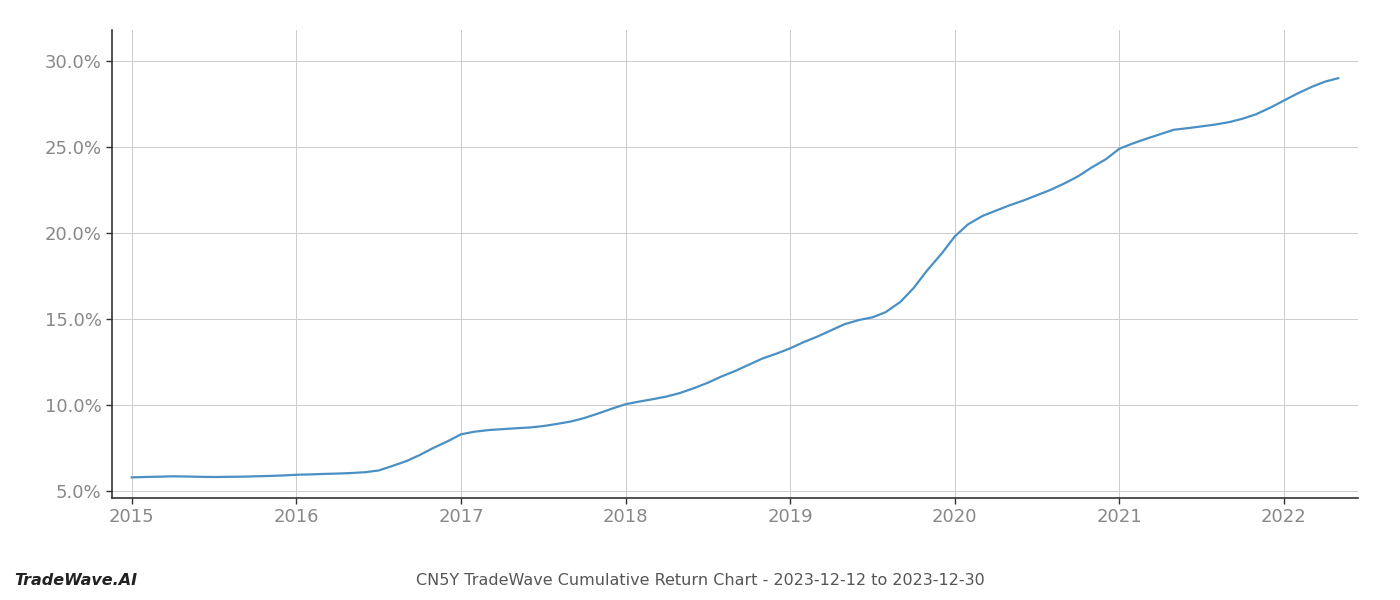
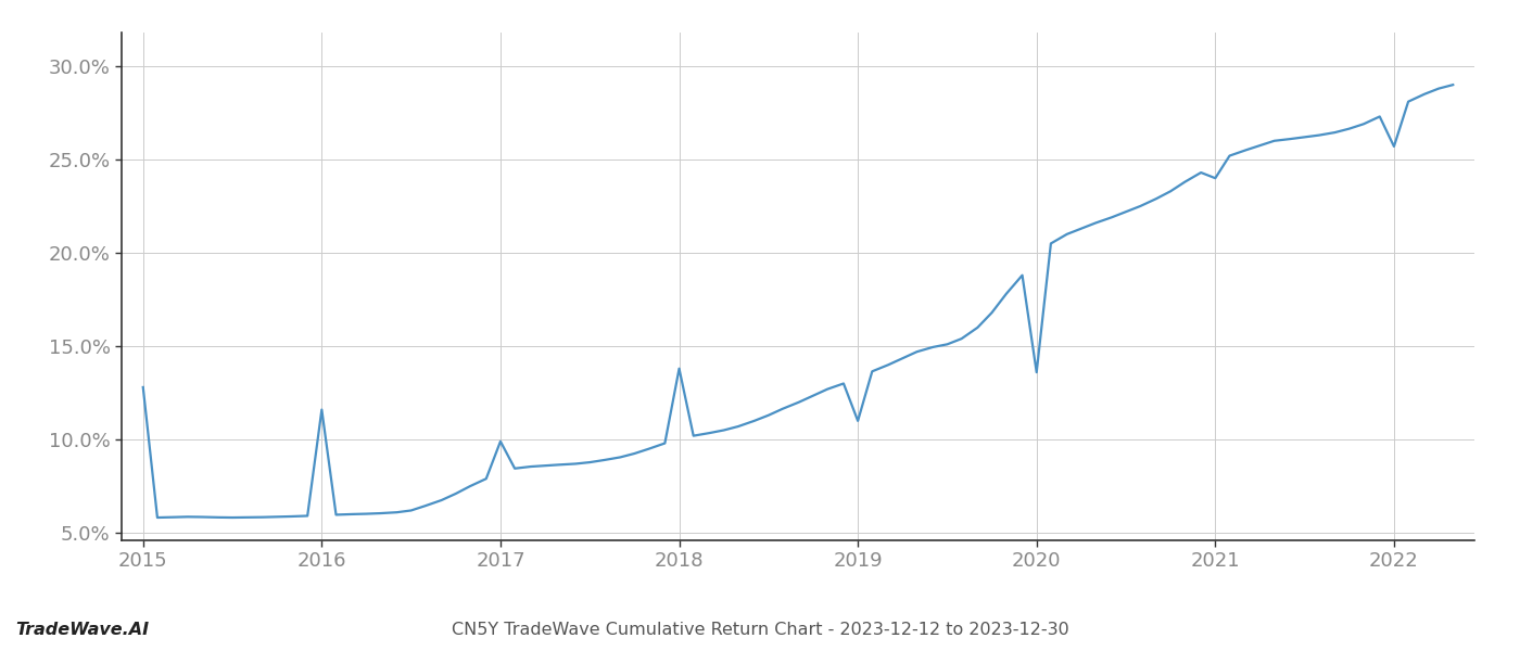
2015: 5.8% -> 12.8%
2016: 6.0% -> 11.6%
2017: 8.3% -> 9.9%
2018: 10.1% -> 13.8%
2019: 13.3% -> 11.0%
2020: 19.8% -> 13.6%
2021: 24.9% -> 24.0%
2022: 27.7% -> 25.7%
